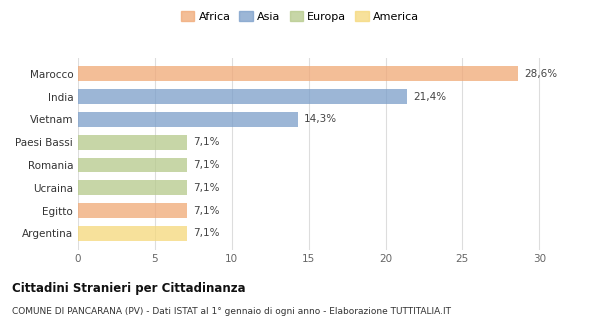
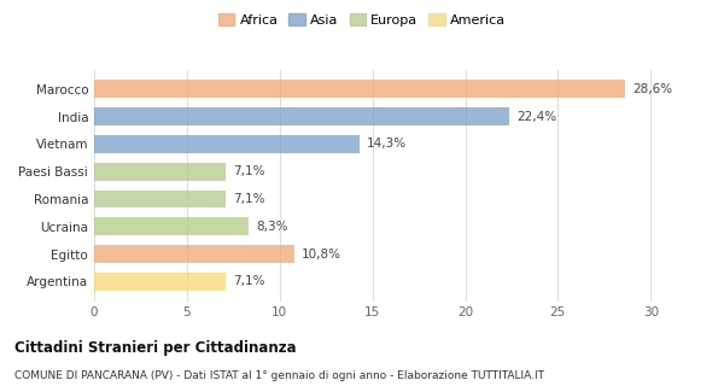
India: 21,4% -> 22,4%
Ucraina: 7,1% -> 8,3%
Egitto: 7,1% -> 10,8%
